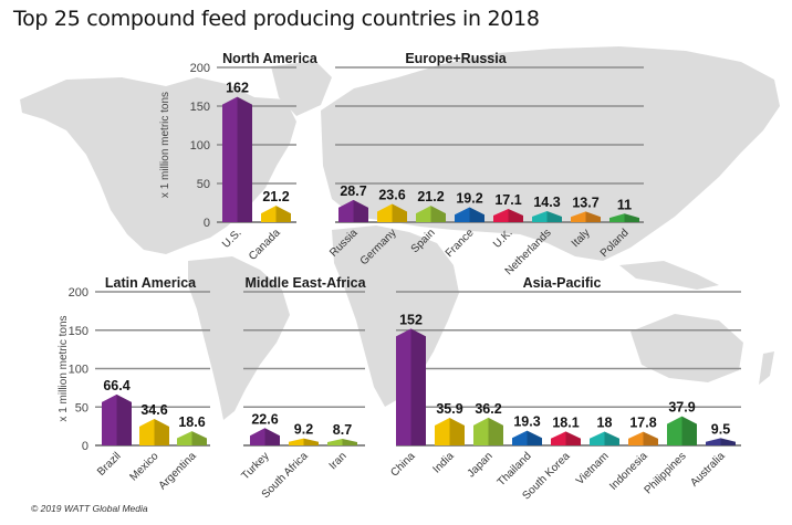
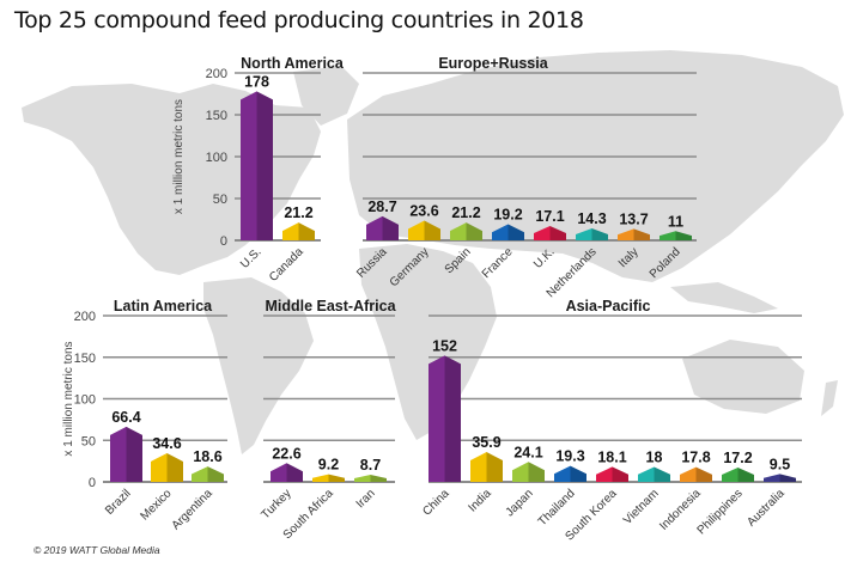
North America/U.S.: 162 -> 178
Asia-Pacific/Japan: 36.2 -> 24.1
Asia-Pacific/Philippines: 37.9 -> 17.2
